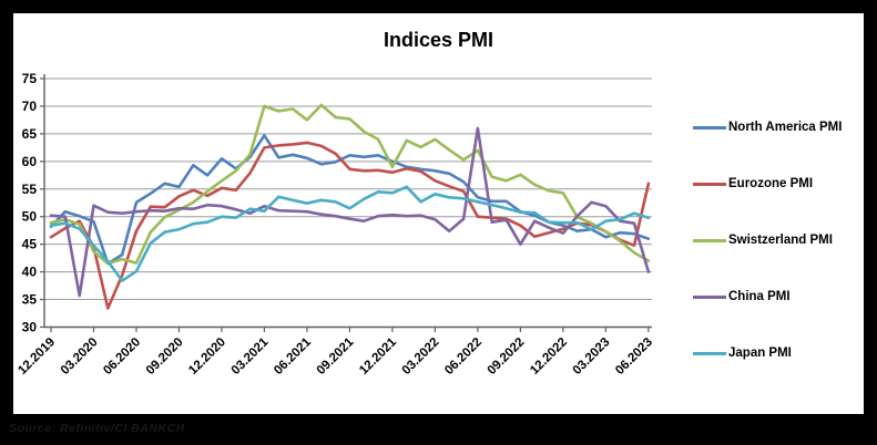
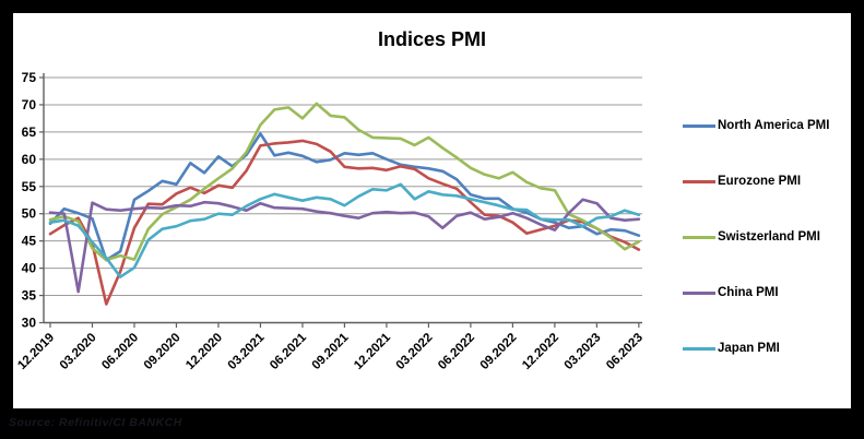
Swistzerland PMI/03.2021: 70 -> 66
Japan PMI/03.2021: 51 -> 53
Swistzerland PMI/12.2021: 59 -> 64
Eurozone PMI/06.2022: 50 -> 52
Swistzerland PMI/06.2022: 62 -> 58
China PMI/06.2022: 66 -> 50
China PMI/09.2022: 45 -> 50
Eurozone PMI/06.2023: 56 -> 43
Swistzerland PMI/06.2023: 42 -> 45
China PMI/06.2023: 40 -> 49
